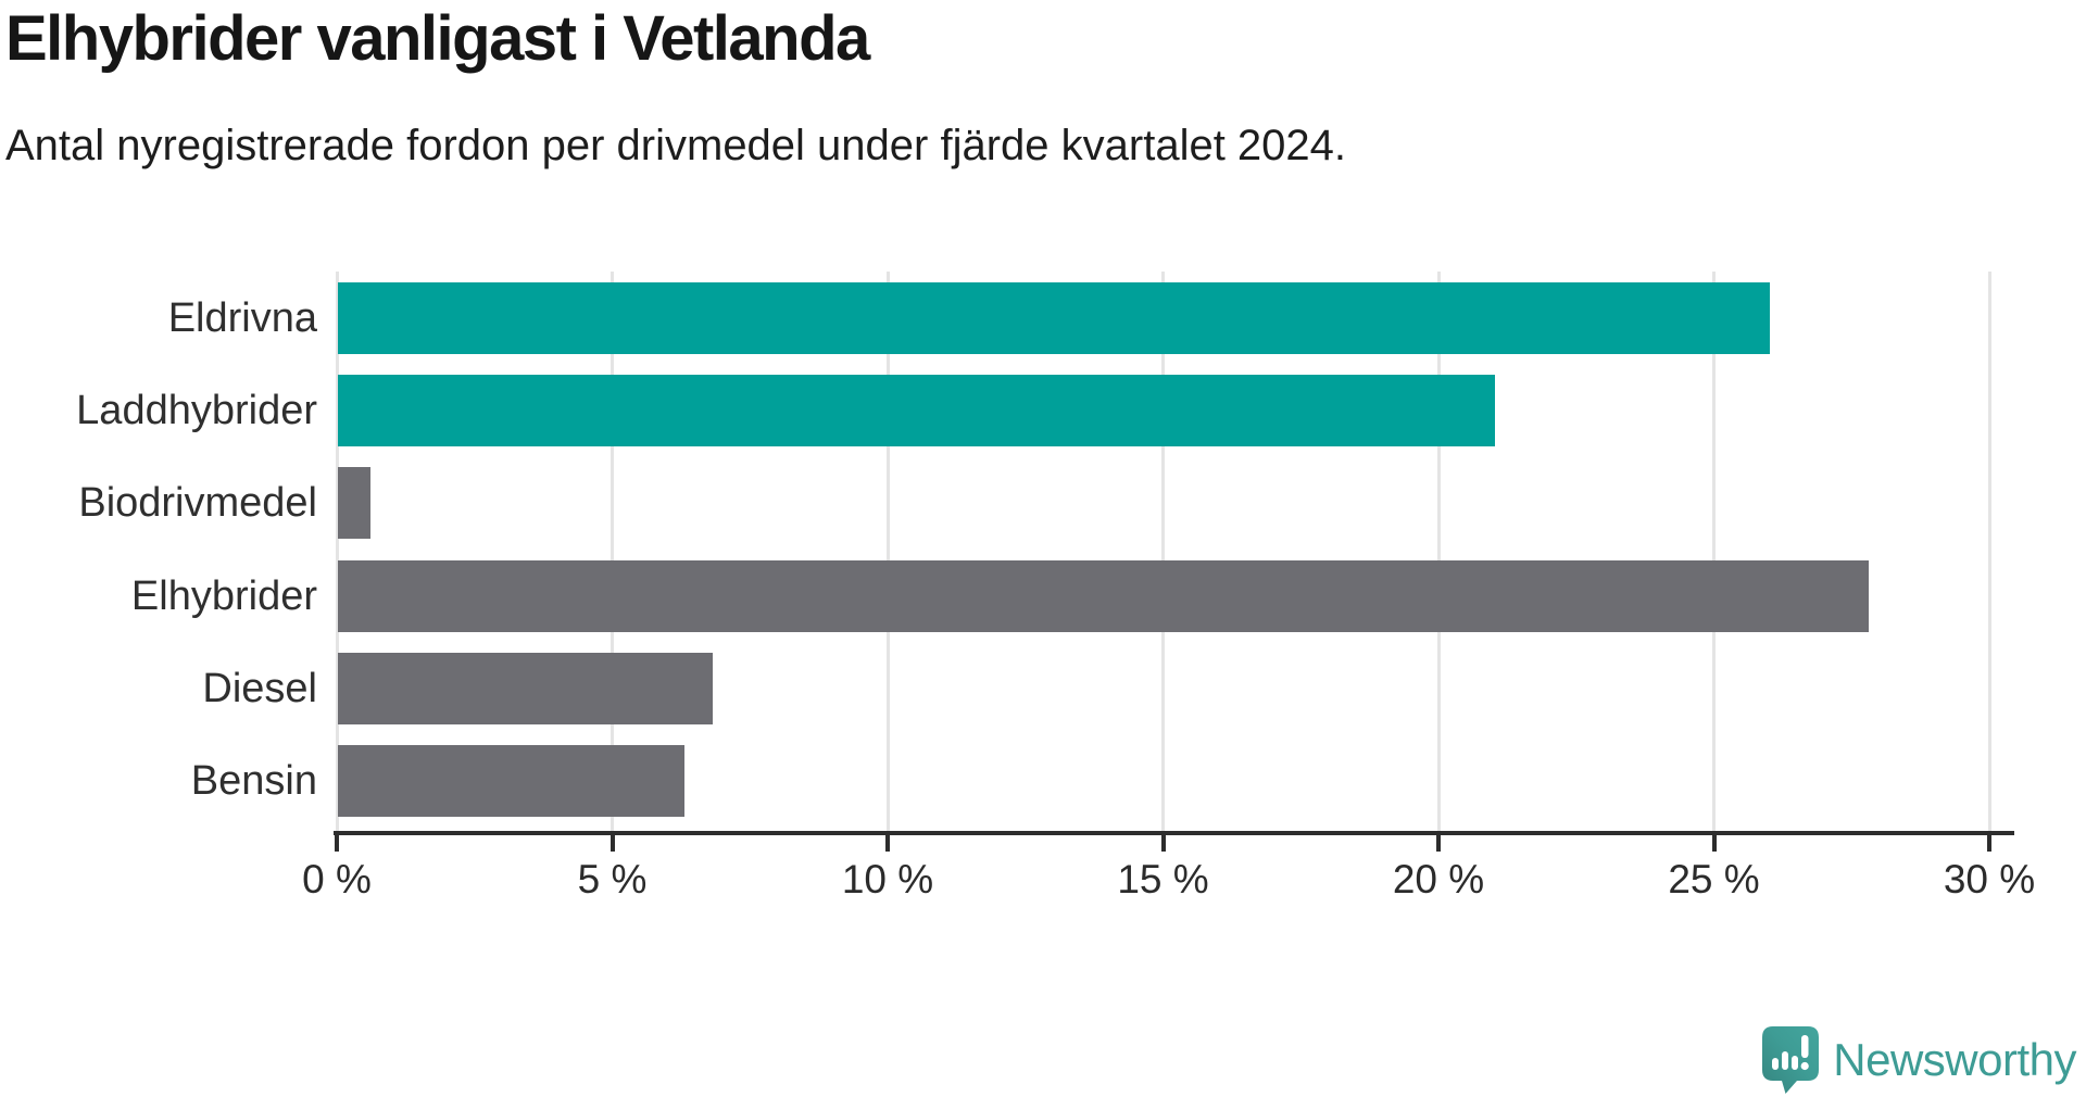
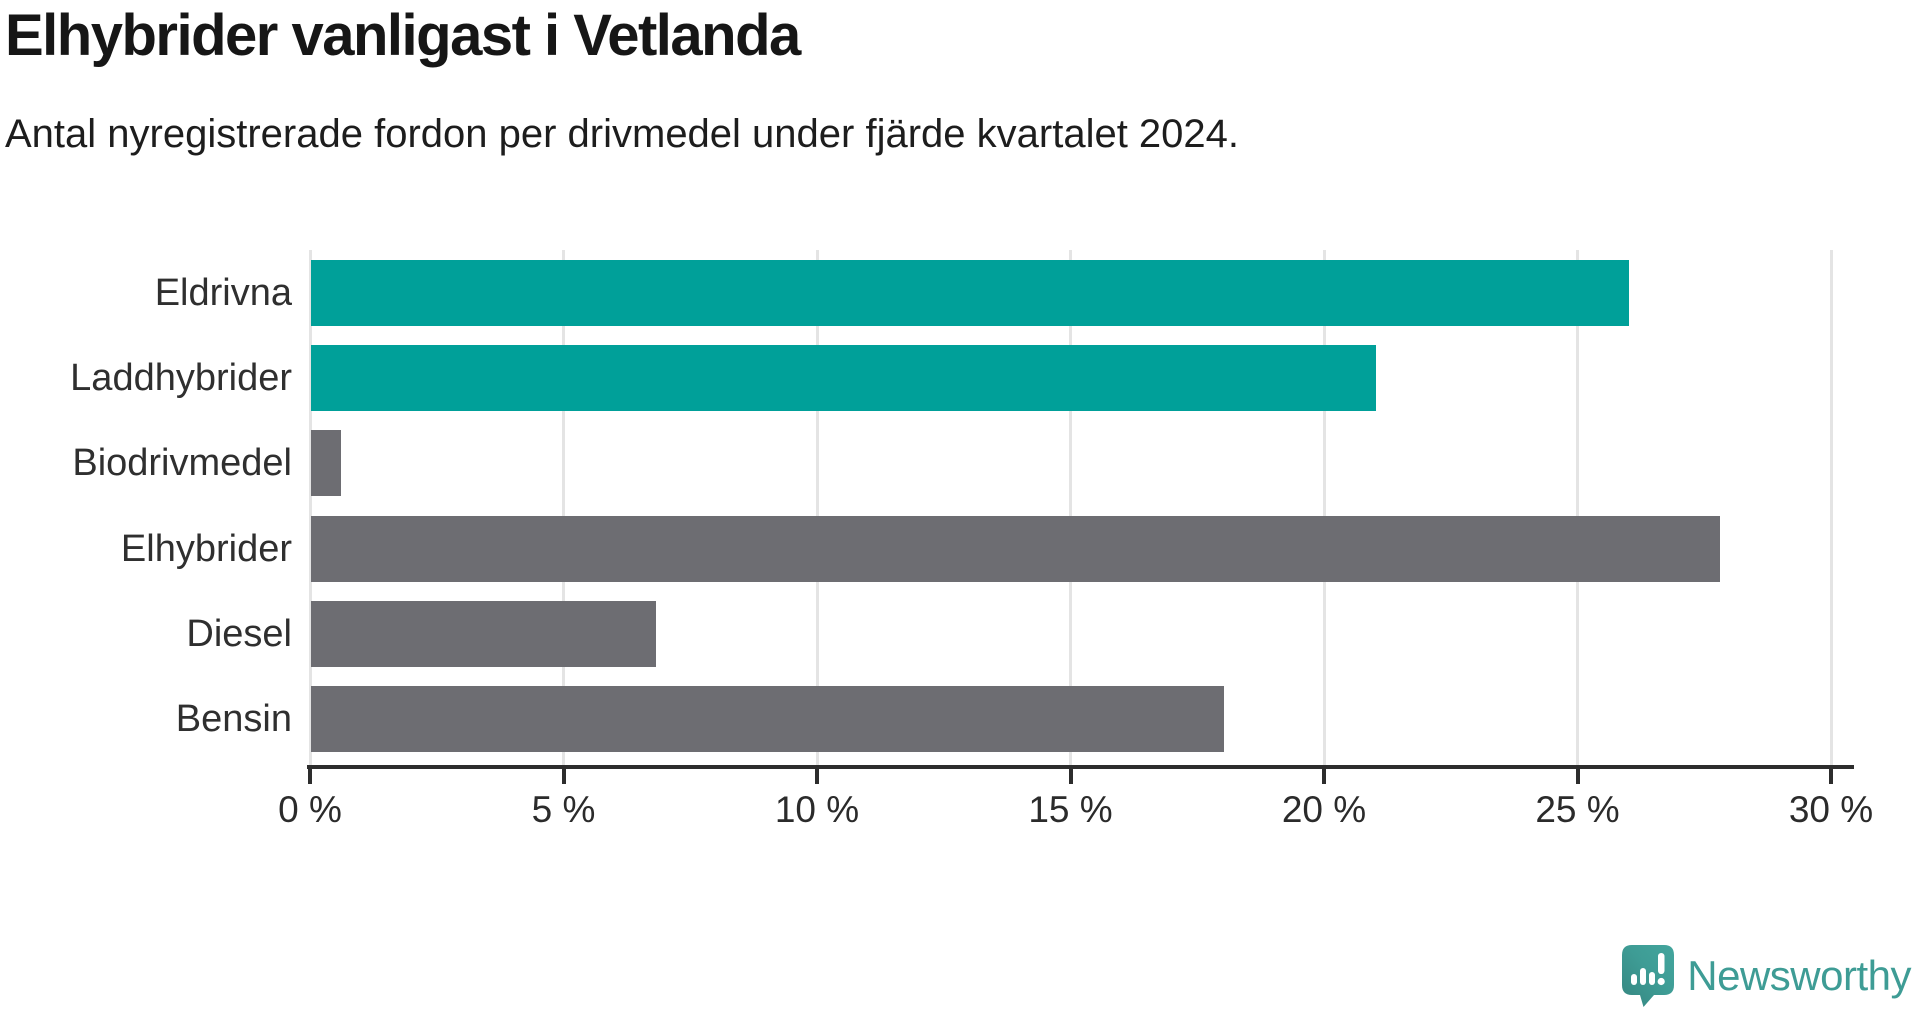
Bensin: 6.3% -> 18.0%
